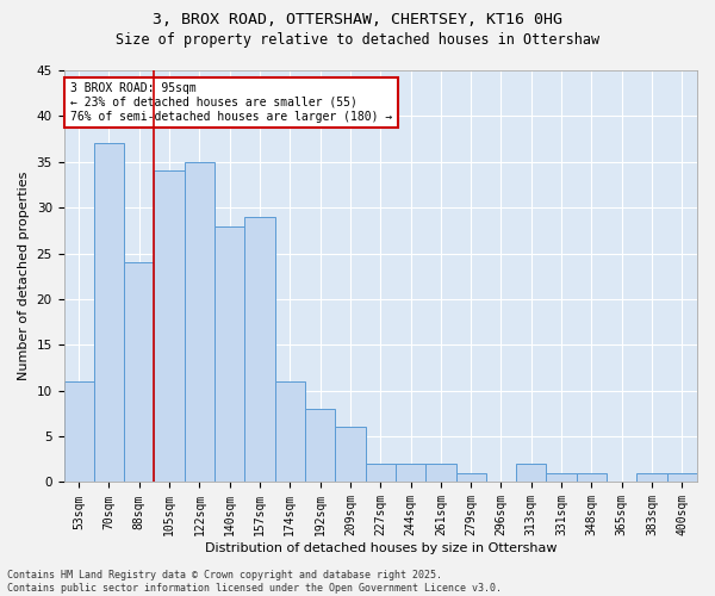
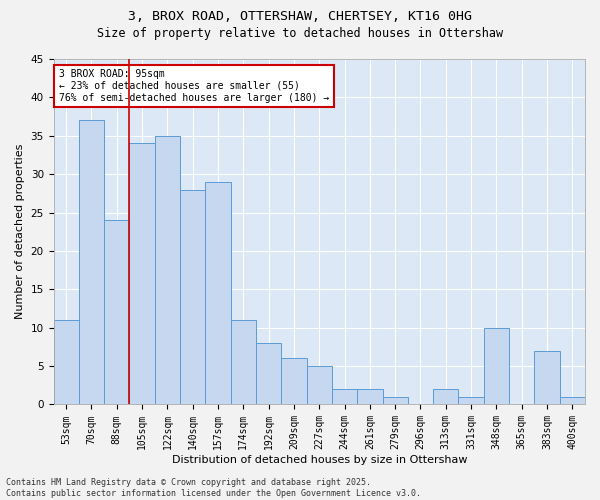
227sqm: 2 -> 5
348sqm: 1 -> 10
383sqm: 1 -> 7
